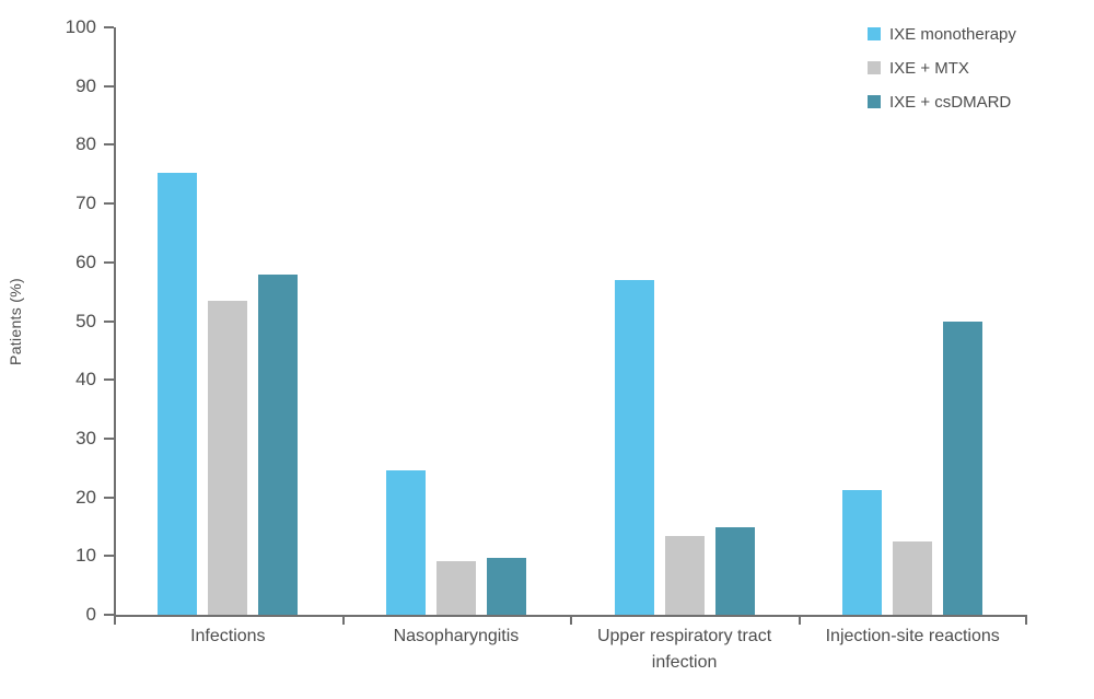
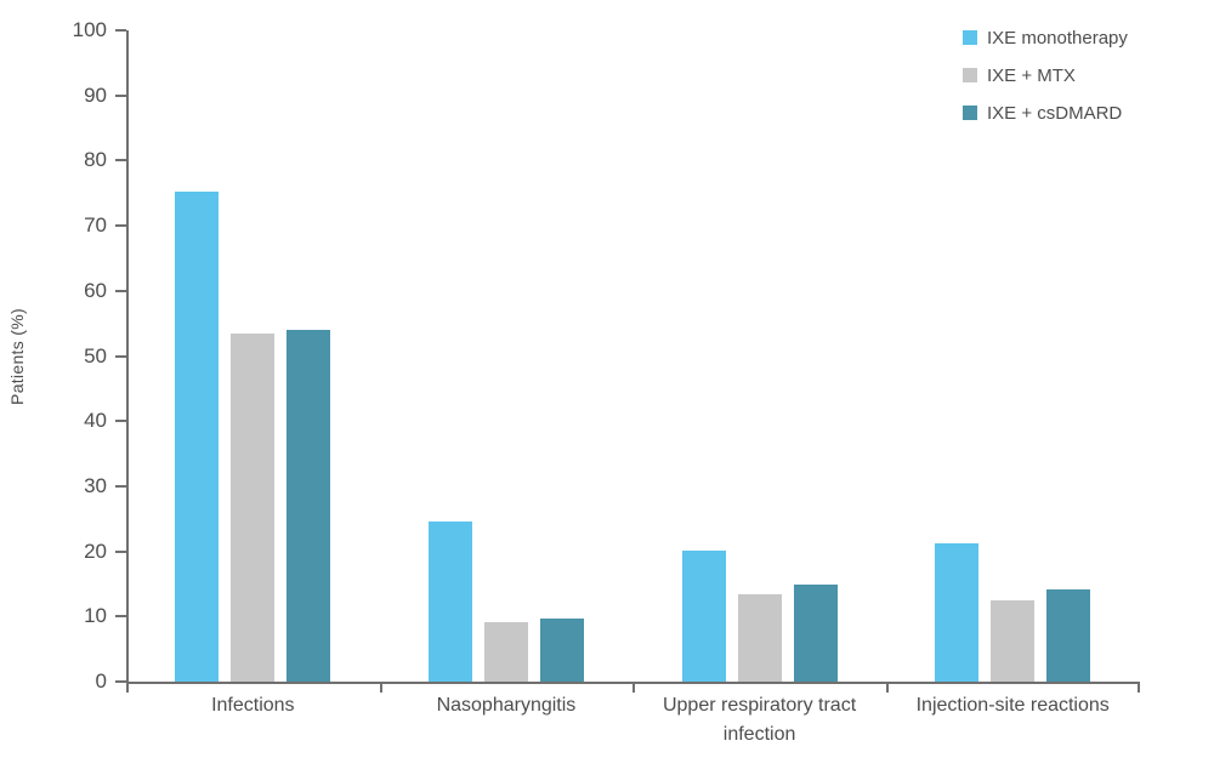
IXE + csDMARD/Infections: 58 -> 54
IXE monotherapy/Upper respiratory tract infection: 57 -> 20
IXE + csDMARD/Injection-site reactions: 50 -> 14
